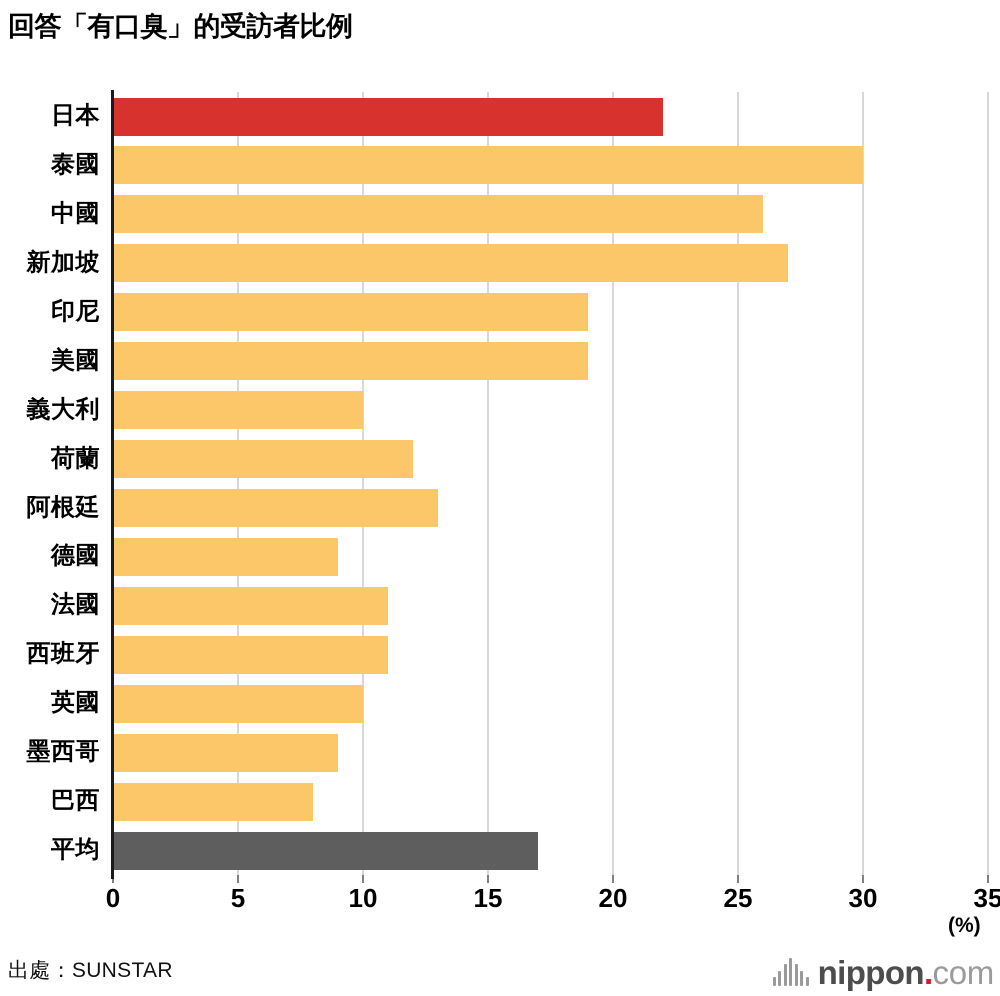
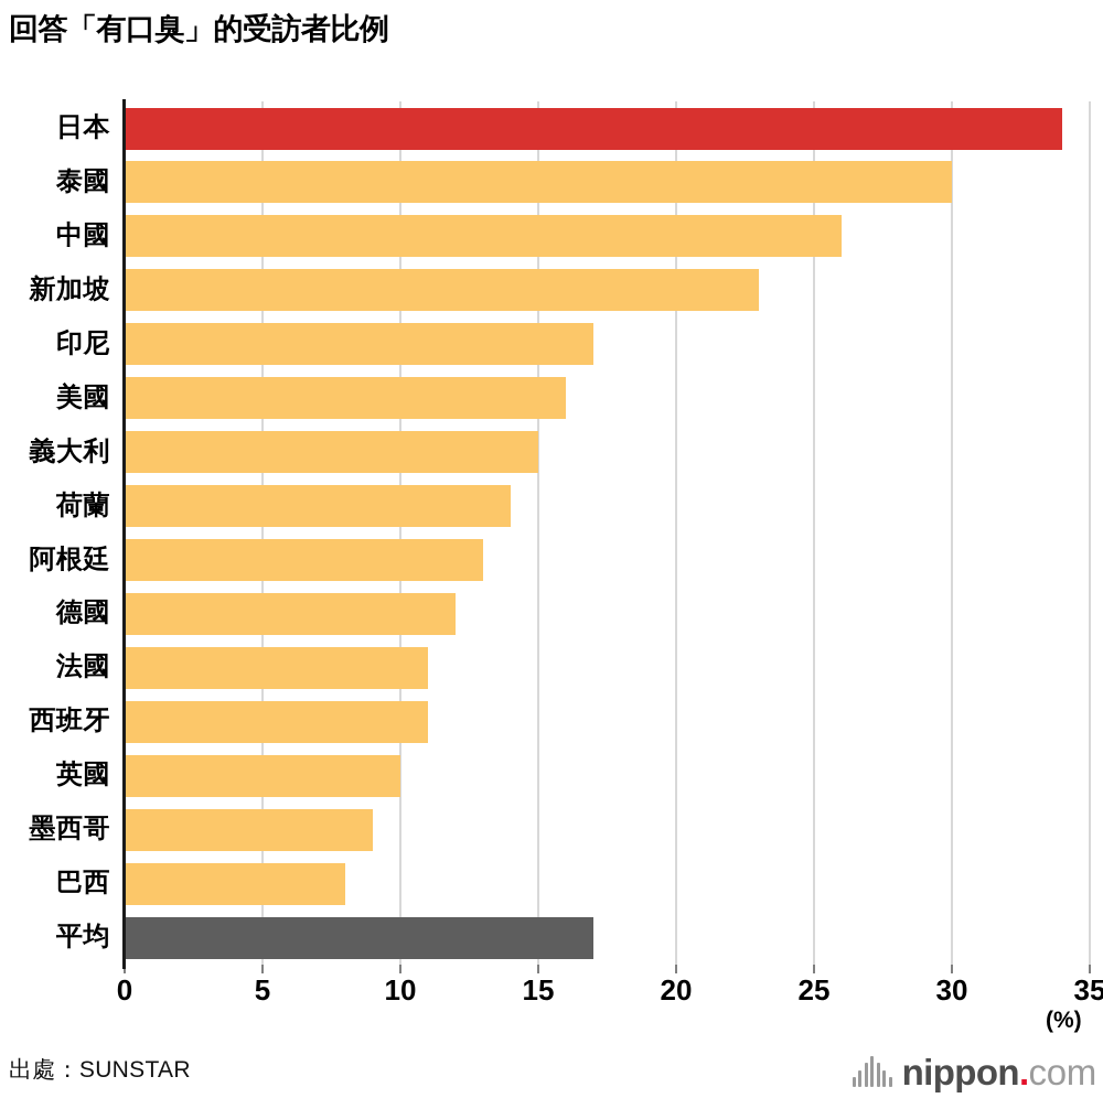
日本: 22 -> 34
新加坡: 27 -> 23
印尼: 19 -> 17
美國: 19 -> 16
義大利: 10 -> 15
荷蘭: 12 -> 14
德國: 9 -> 12
